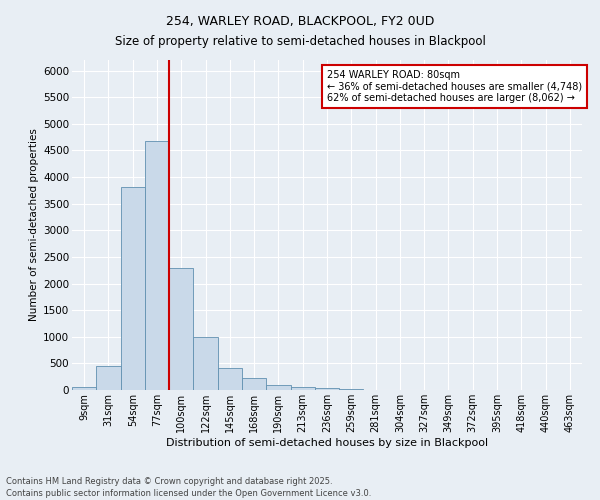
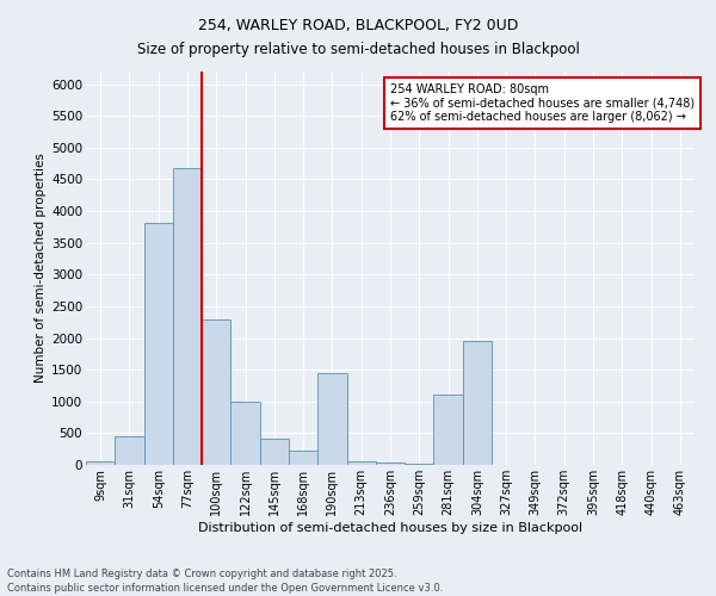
190sqm: 100 -> 1440
281sqm: 0 -> 1100
304sqm: 0 -> 1960
